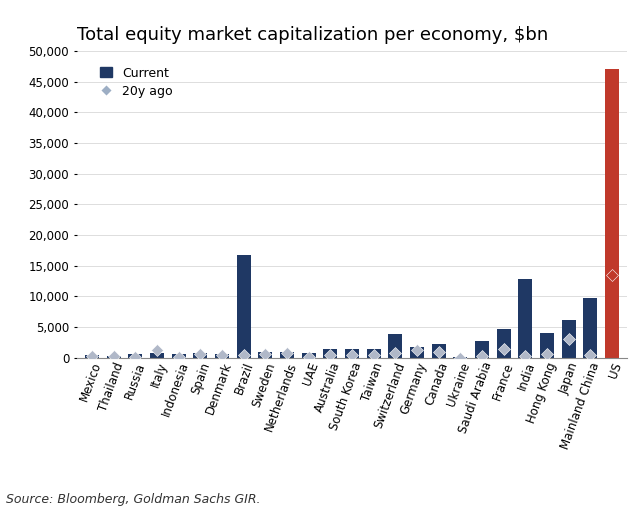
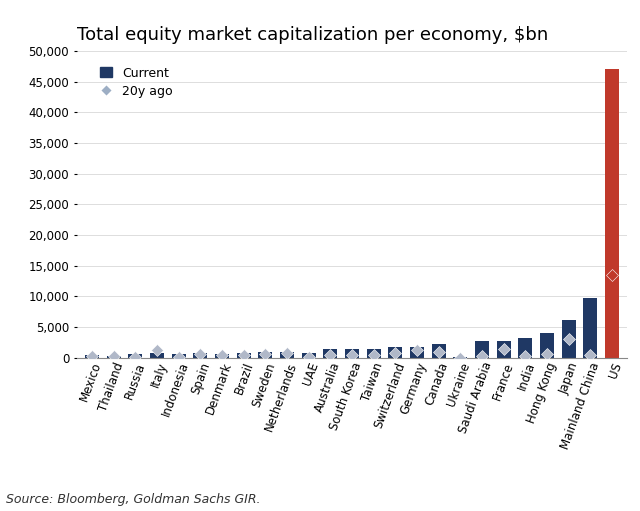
Brazil: 16,800 -> 800
Switzerland: 3,800 -> 1,700
France: 4,600 -> 2,800
India: 12,800 -> 3,200
